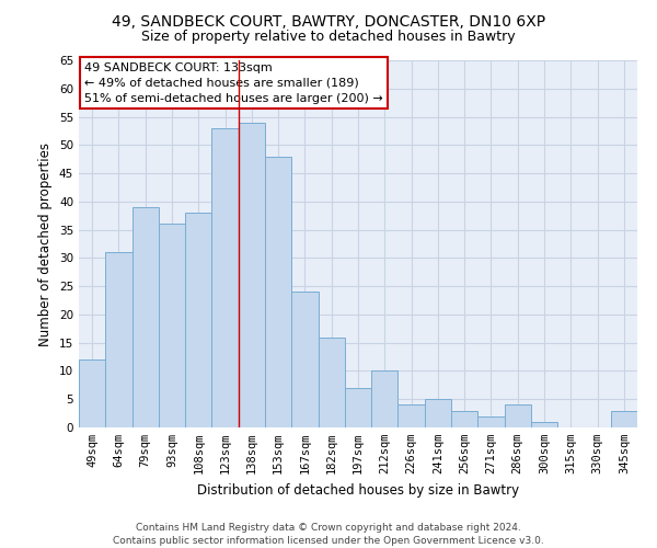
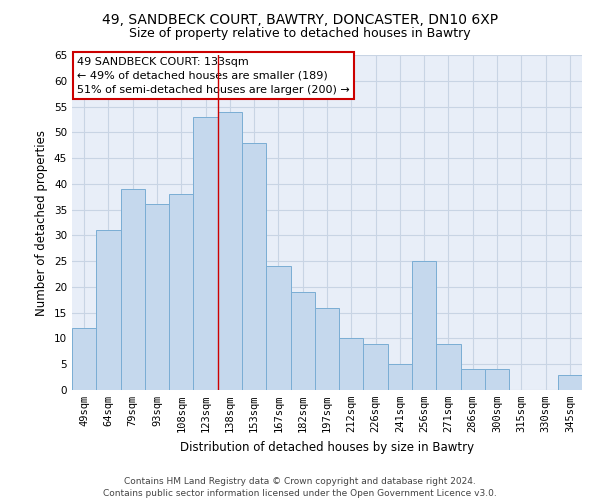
182sqm: 16 -> 19
197sqm: 7 -> 16
226sqm: 4 -> 9
256sqm: 3 -> 25
271sqm: 2 -> 9
300sqm: 1 -> 4
